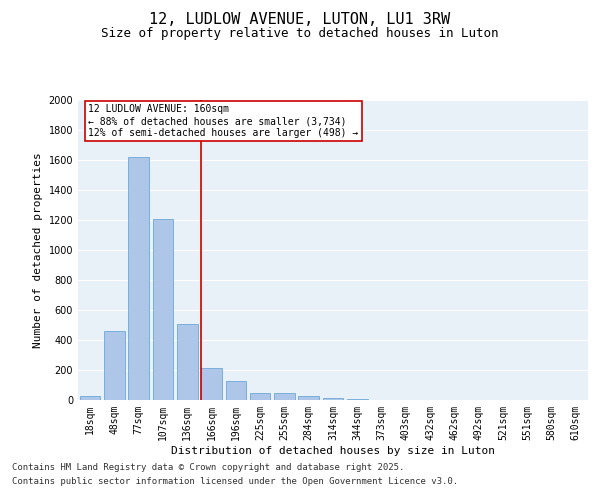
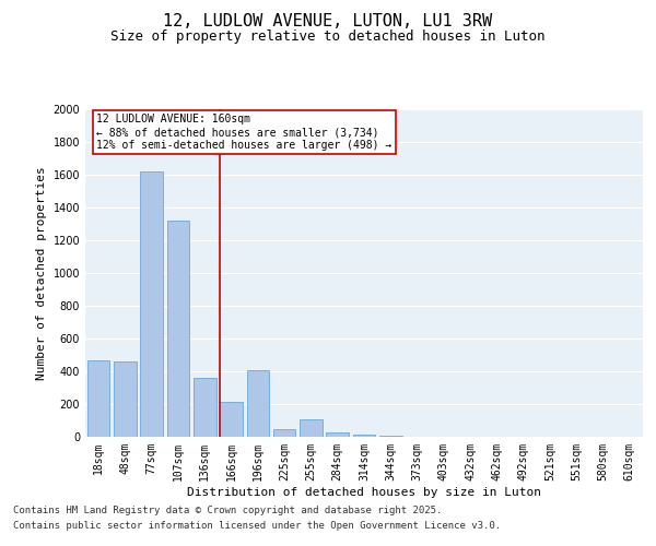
18sqm: 30 -> 470
107sqm: 1210 -> 1320
136sqm: 510 -> 360
196sqm: 120 -> 410
255sqm: 40 -> 110
